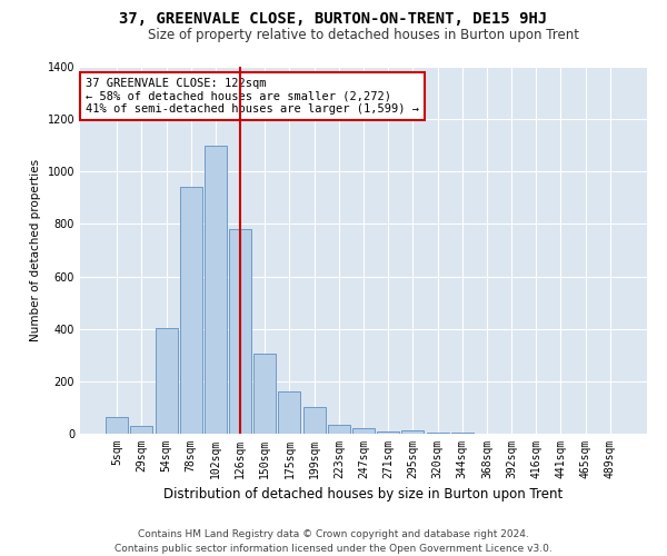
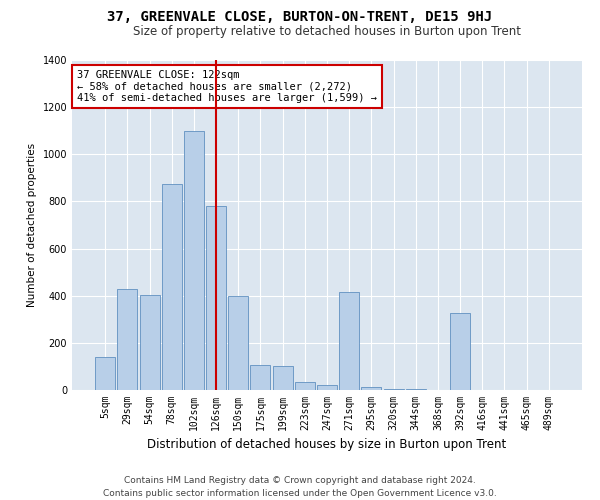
5sqm: 65 -> 140
29sqm: 28 -> 430
78sqm: 940 -> 875
150sqm: 305 -> 400
175sqm: 160 -> 105
271sqm: 10 -> 415
392sqm: 1 -> 325
